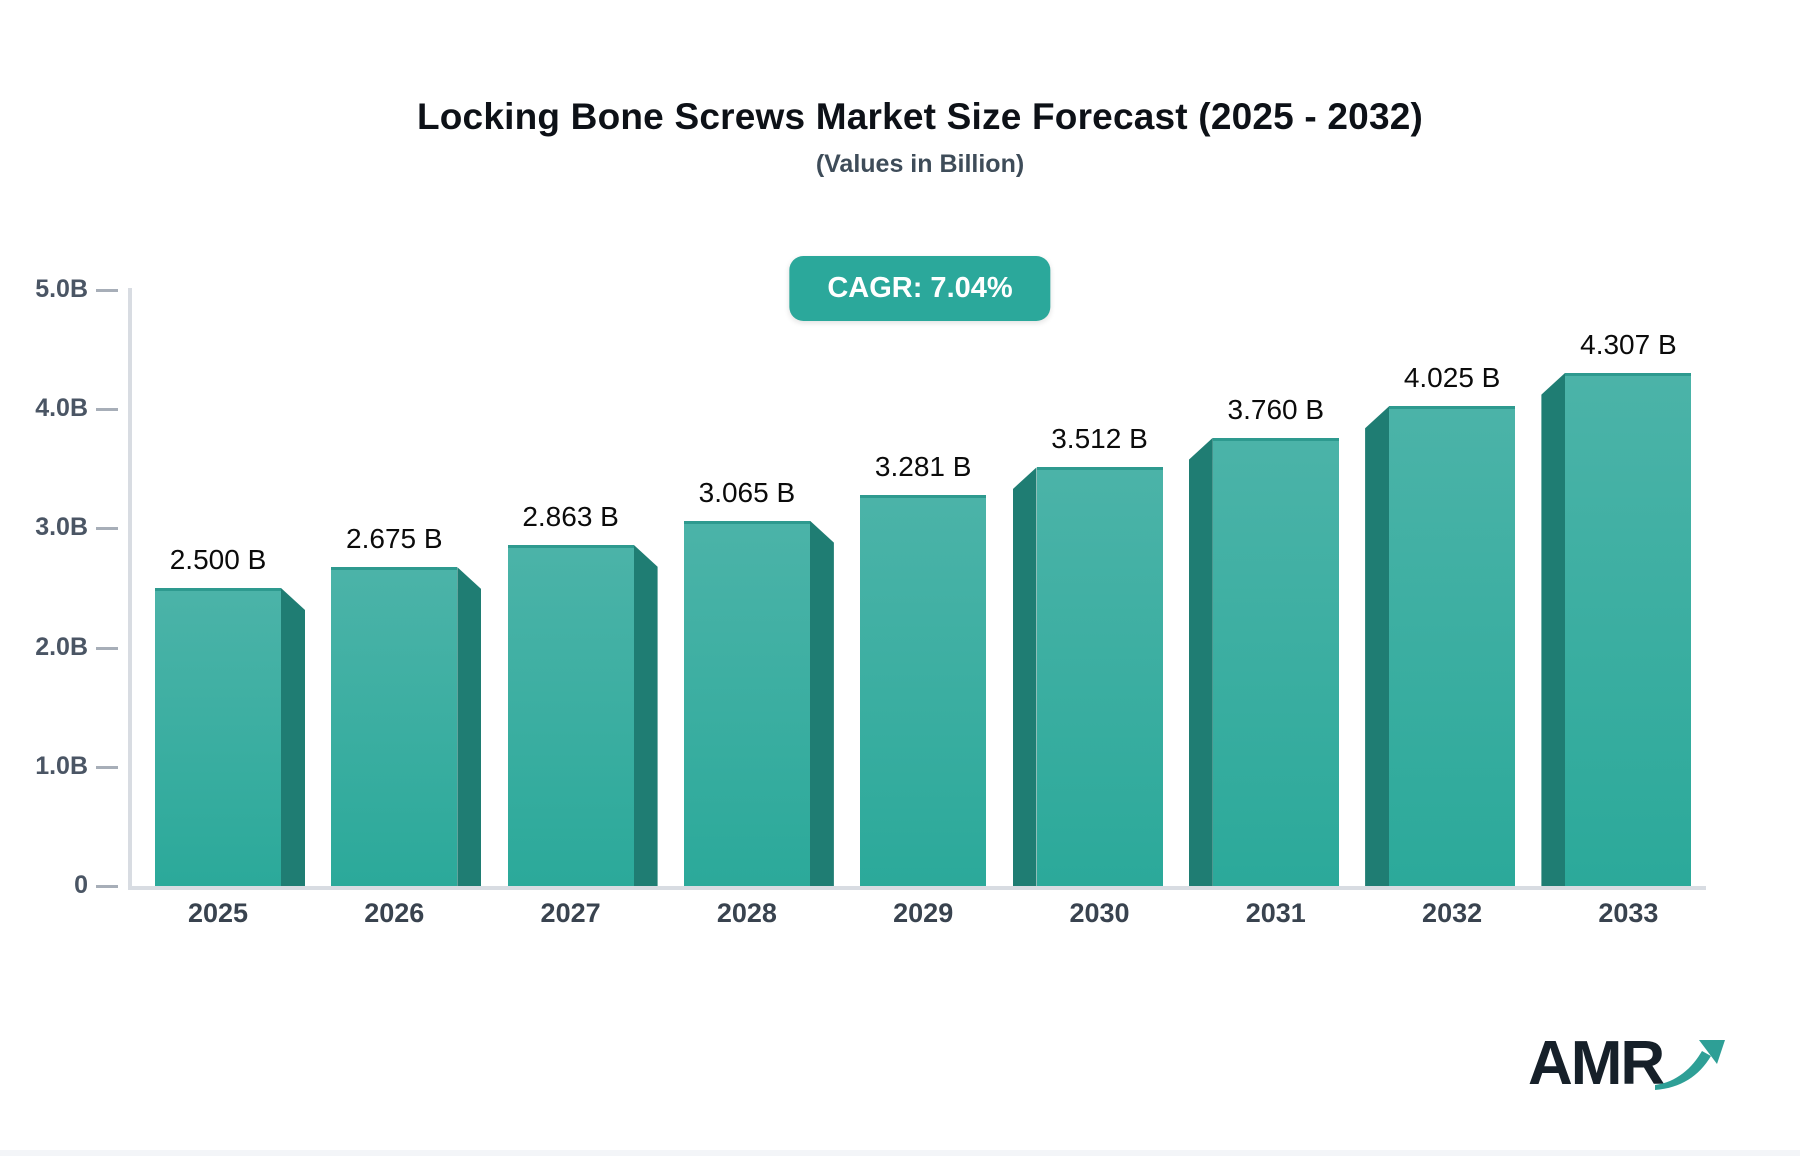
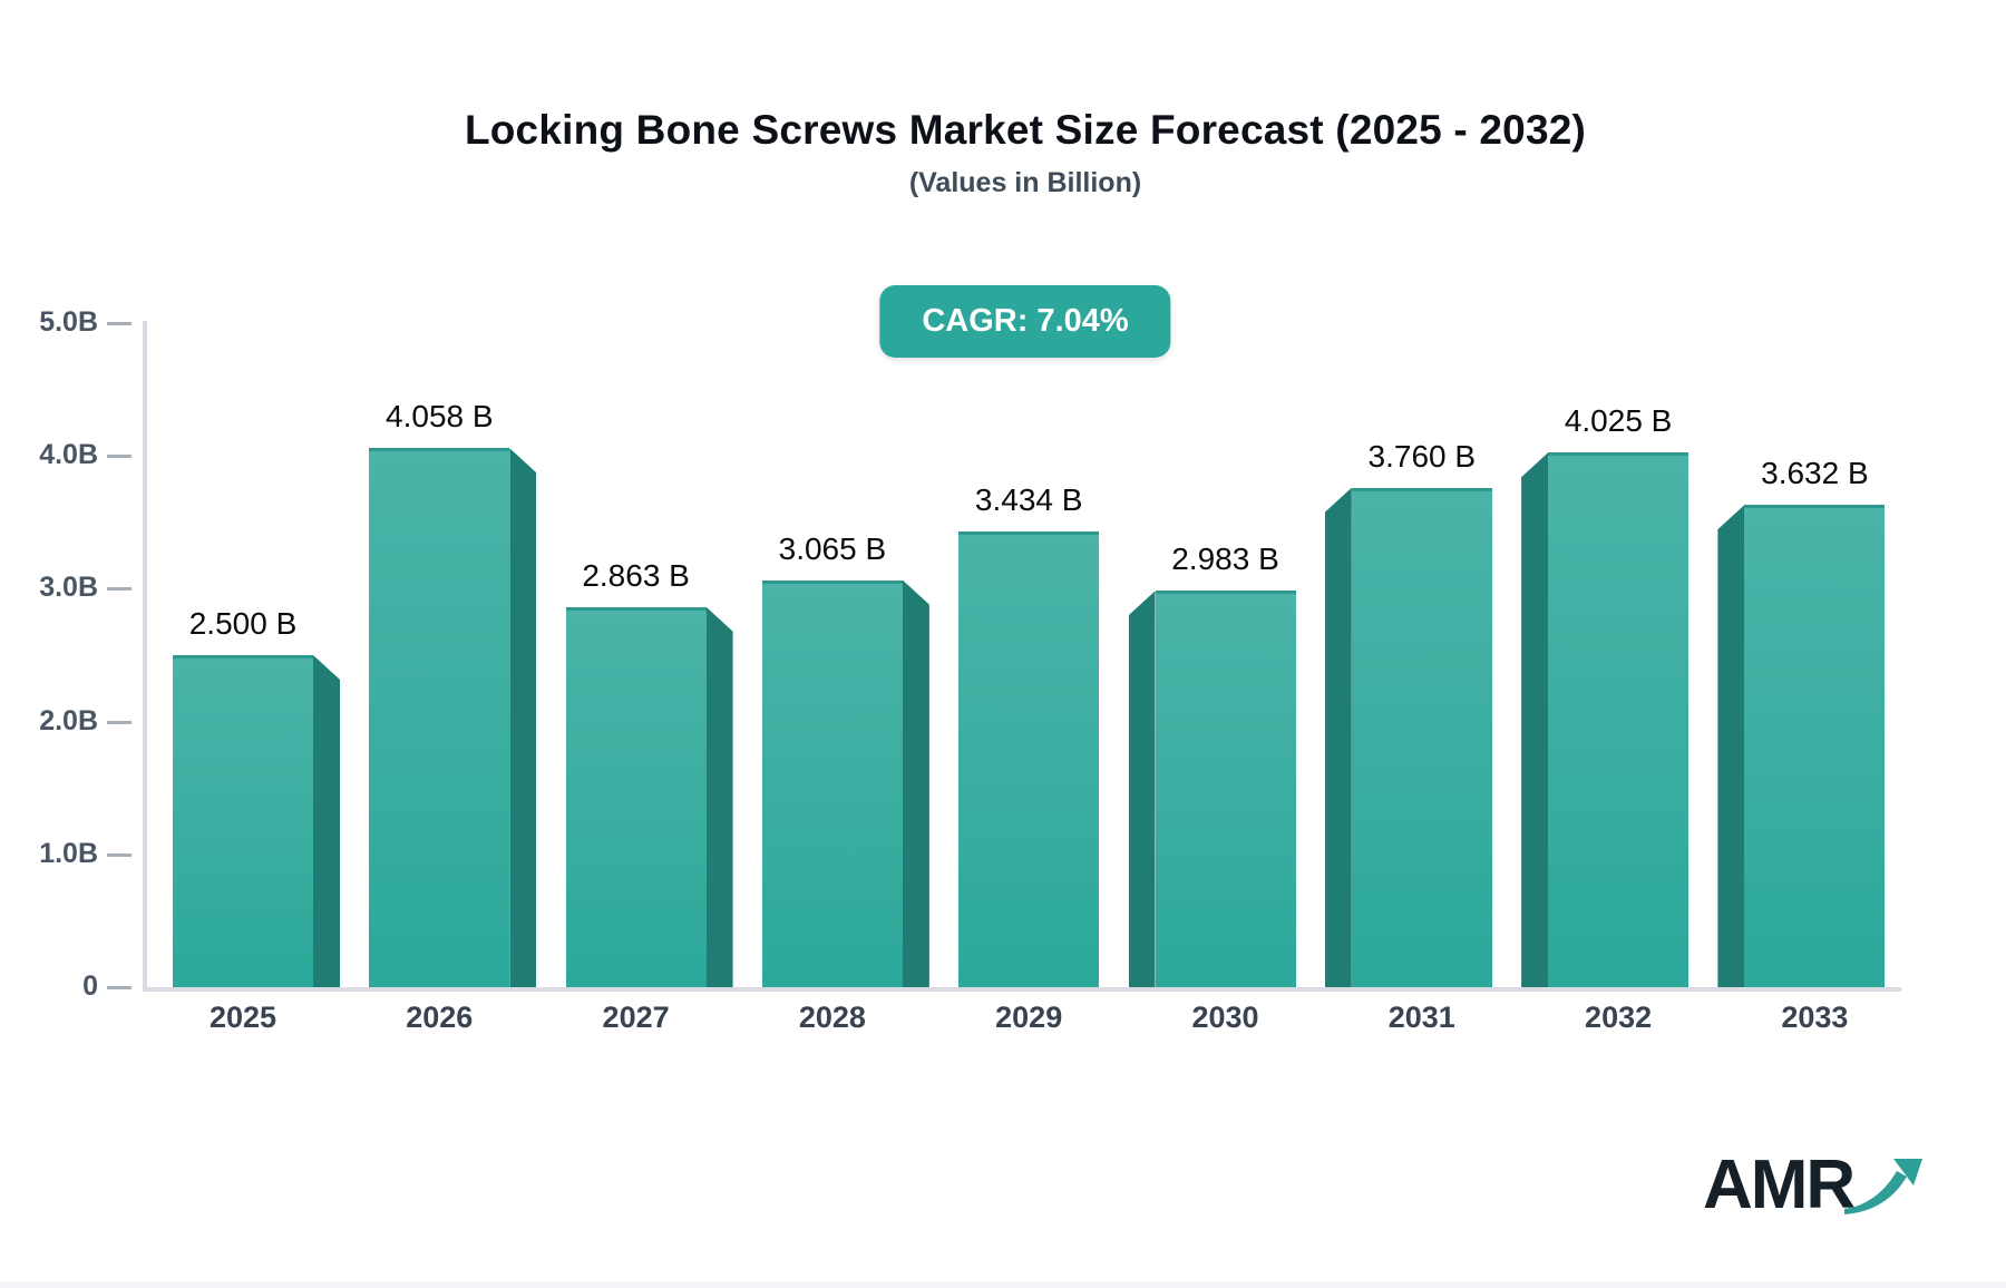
2026: 2.675 -> 4.058
2029: 3.281 -> 3.434
2030: 3.512 -> 2.983
2033: 4.307 -> 3.632
